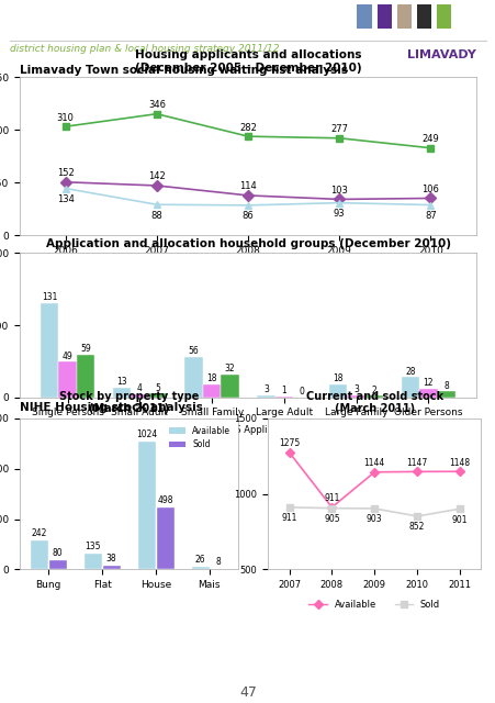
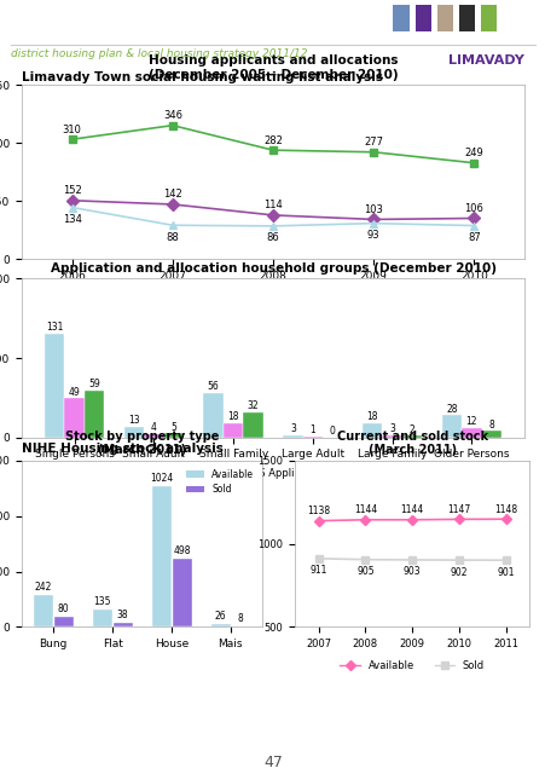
Current and sold stock (March 2011)/Available/2007: 1275 -> 1138
Current and sold stock (March 2011)/Available/2008: 911 -> 1144
Current and sold stock (March 2011)/Sold/2010: 852 -> 902
